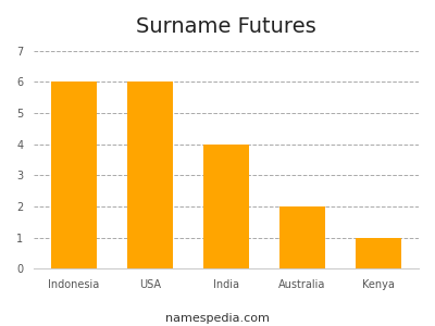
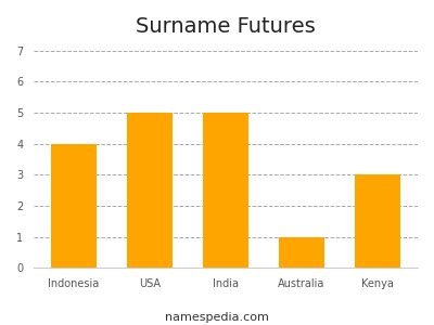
Indonesia: 6 -> 4
USA: 6 -> 5
India: 4 -> 5
Australia: 2 -> 1
Kenya: 1 -> 3
